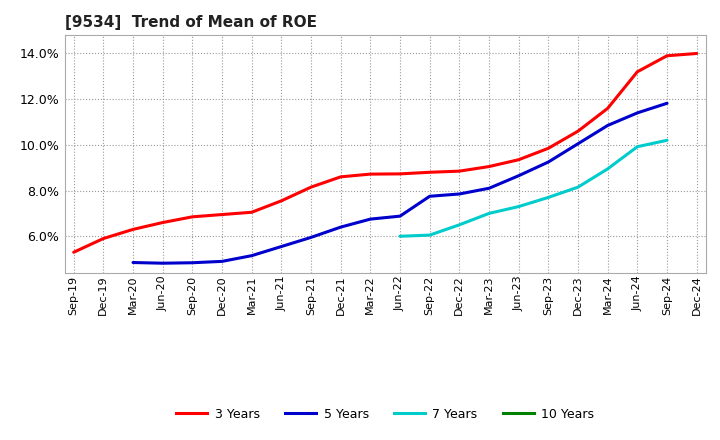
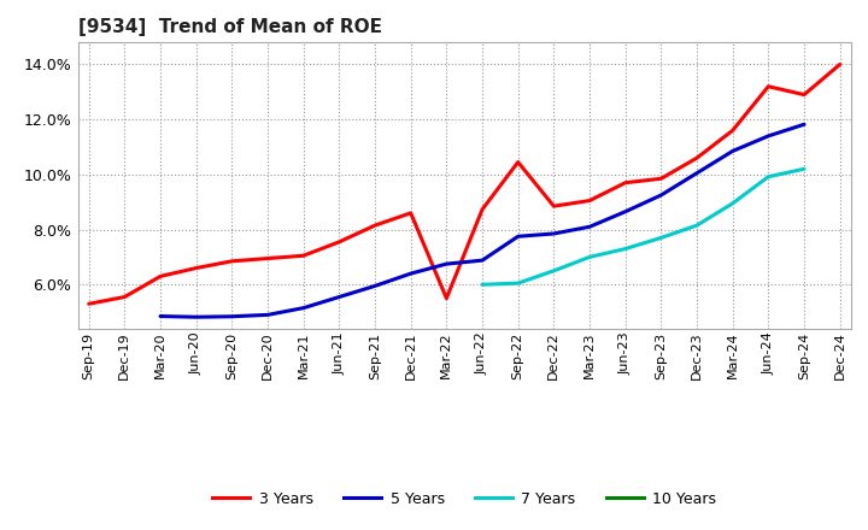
3 Years/Dec-19: 5.90% -> 5.55%
3 Years/Mar-22: 8.72% -> 5.50%
3 Years/Sep-22: 8.80% -> 10.45%
3 Years/Jun-23: 9.35% -> 9.70%
3 Years/Sep-24: 13.90% -> 12.90%
